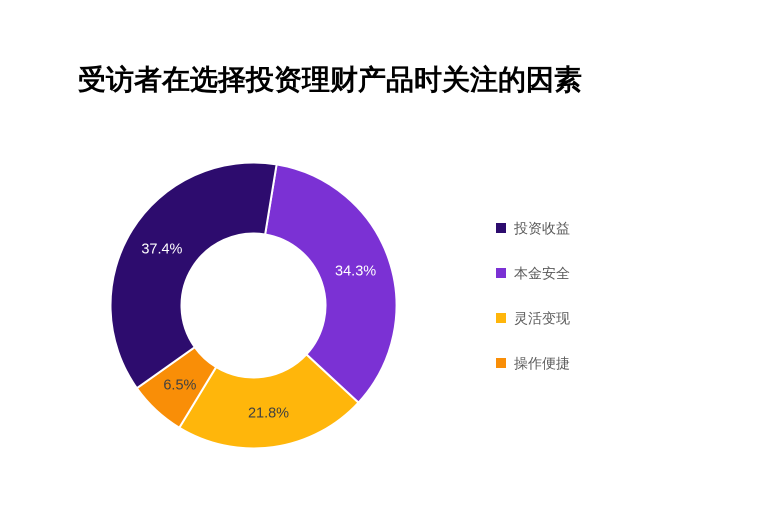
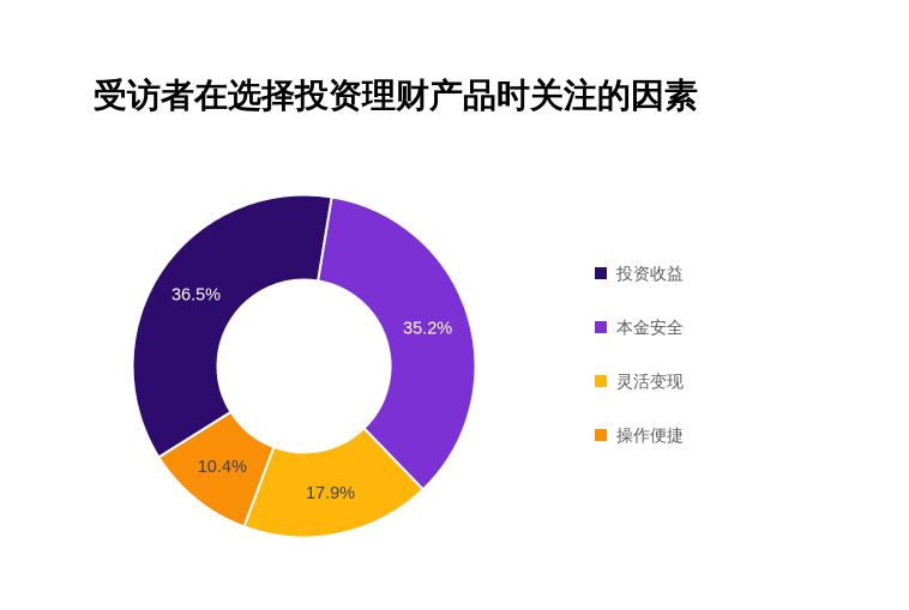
投资收益: 37.4% -> 36.5%
本金安全: 34.3% -> 35.2%
灵活变现: 21.8% -> 17.9%
操作便捷: 6.5% -> 10.4%
